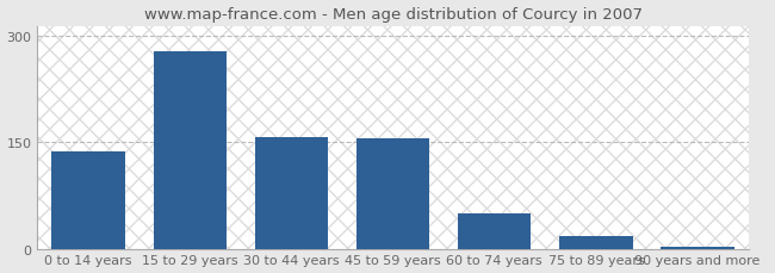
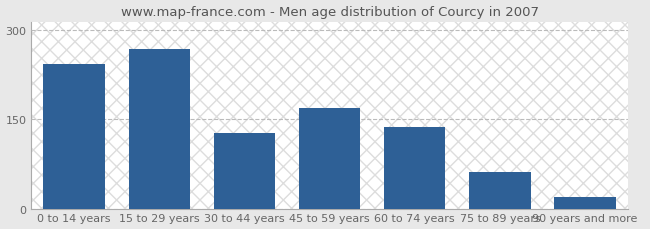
0 to 14 years: 137 -> 244
15 to 29 years: 278 -> 268
30 to 44 years: 157 -> 128
45 to 59 years: 156 -> 170
60 to 74 years: 50 -> 138
75 to 89 years: 18 -> 62
90 years and more: 2 -> 20
